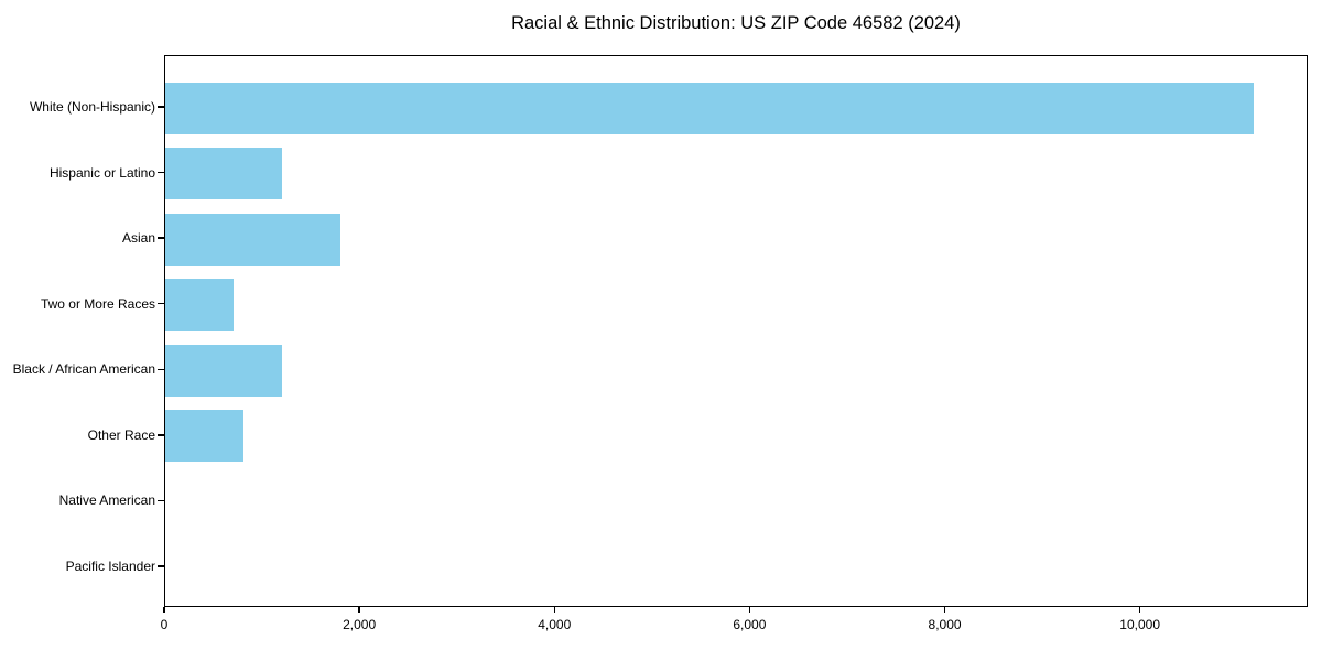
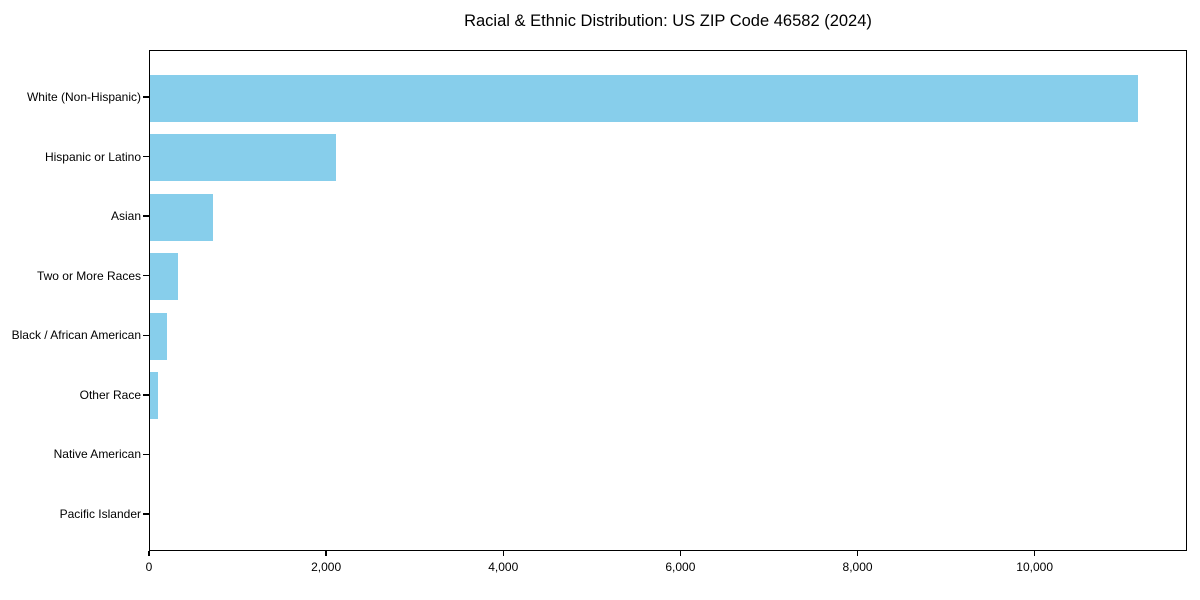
Hispanic or Latino: 1200 -> 2100
Asian: 1800 -> 700
Two or More Races: 700 -> 300
Black / African American: 1200 -> 200
Other Race: 800 -> 100
